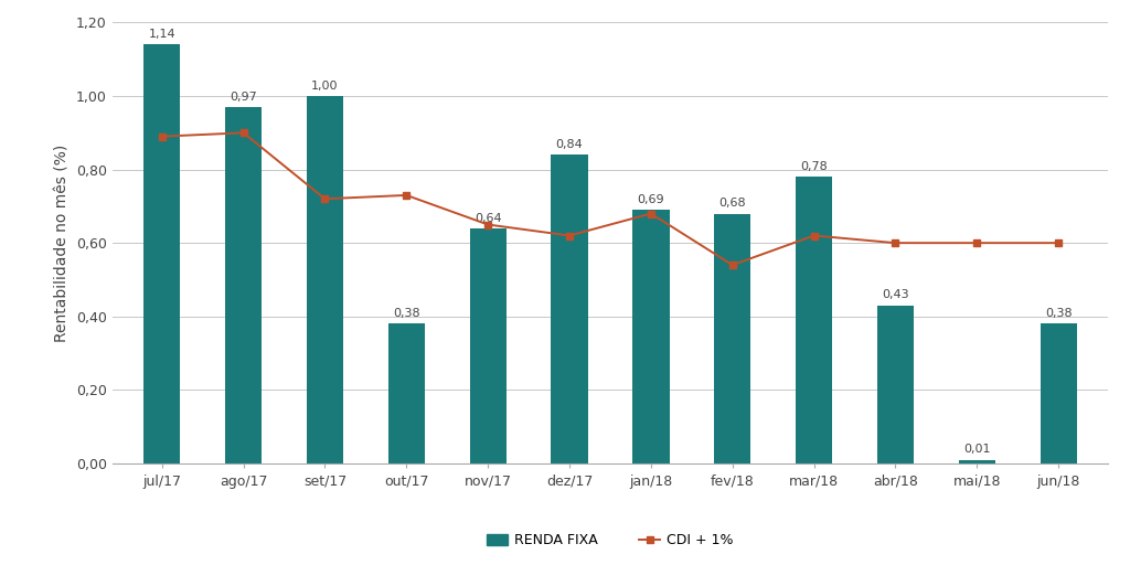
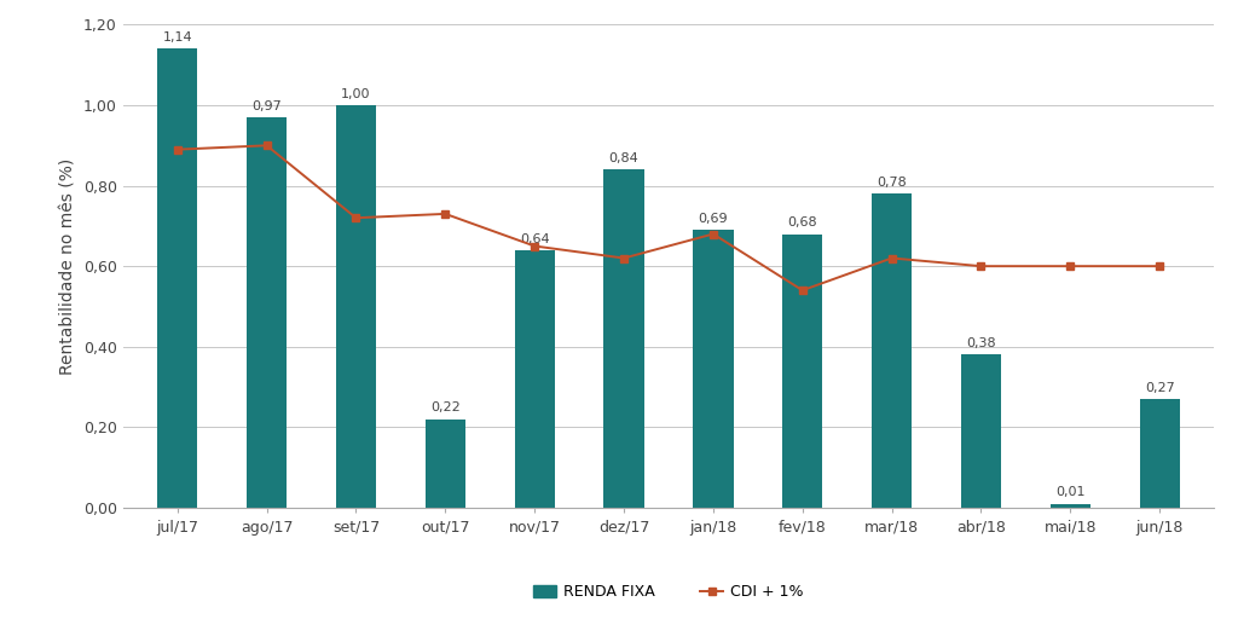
RENDA FIXA/out/17: 0,38 -> 0,22
RENDA FIXA/abr/18: 0,43 -> 0,38
RENDA FIXA/jun/18: 0,38 -> 0,27
